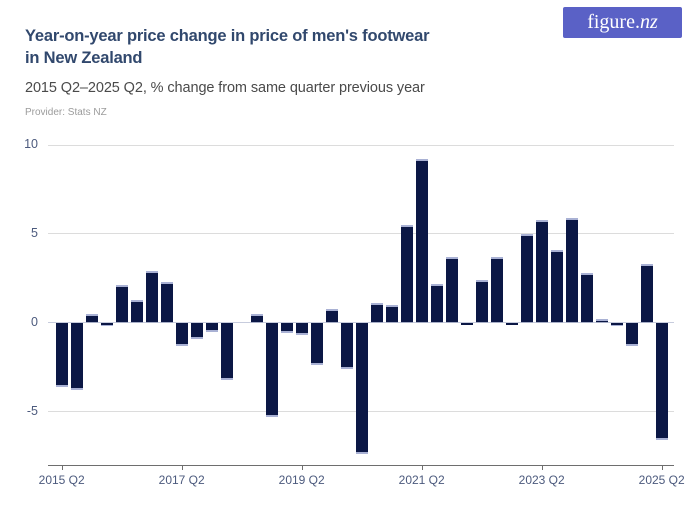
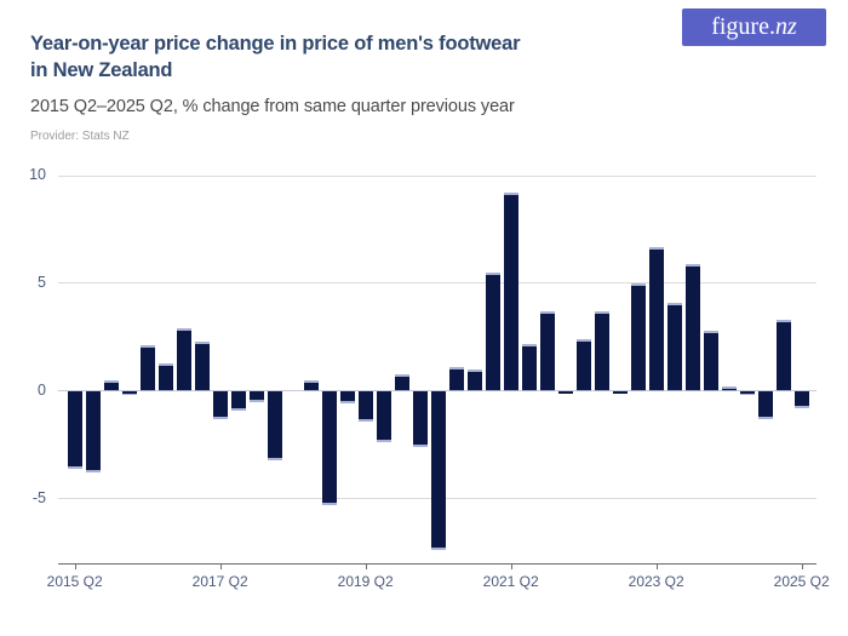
2019 Q2: -0.7 -> -1.4
2023 Q2: 5.8 -> 6.7
2025 Q2: -6.6 -> -0.8
